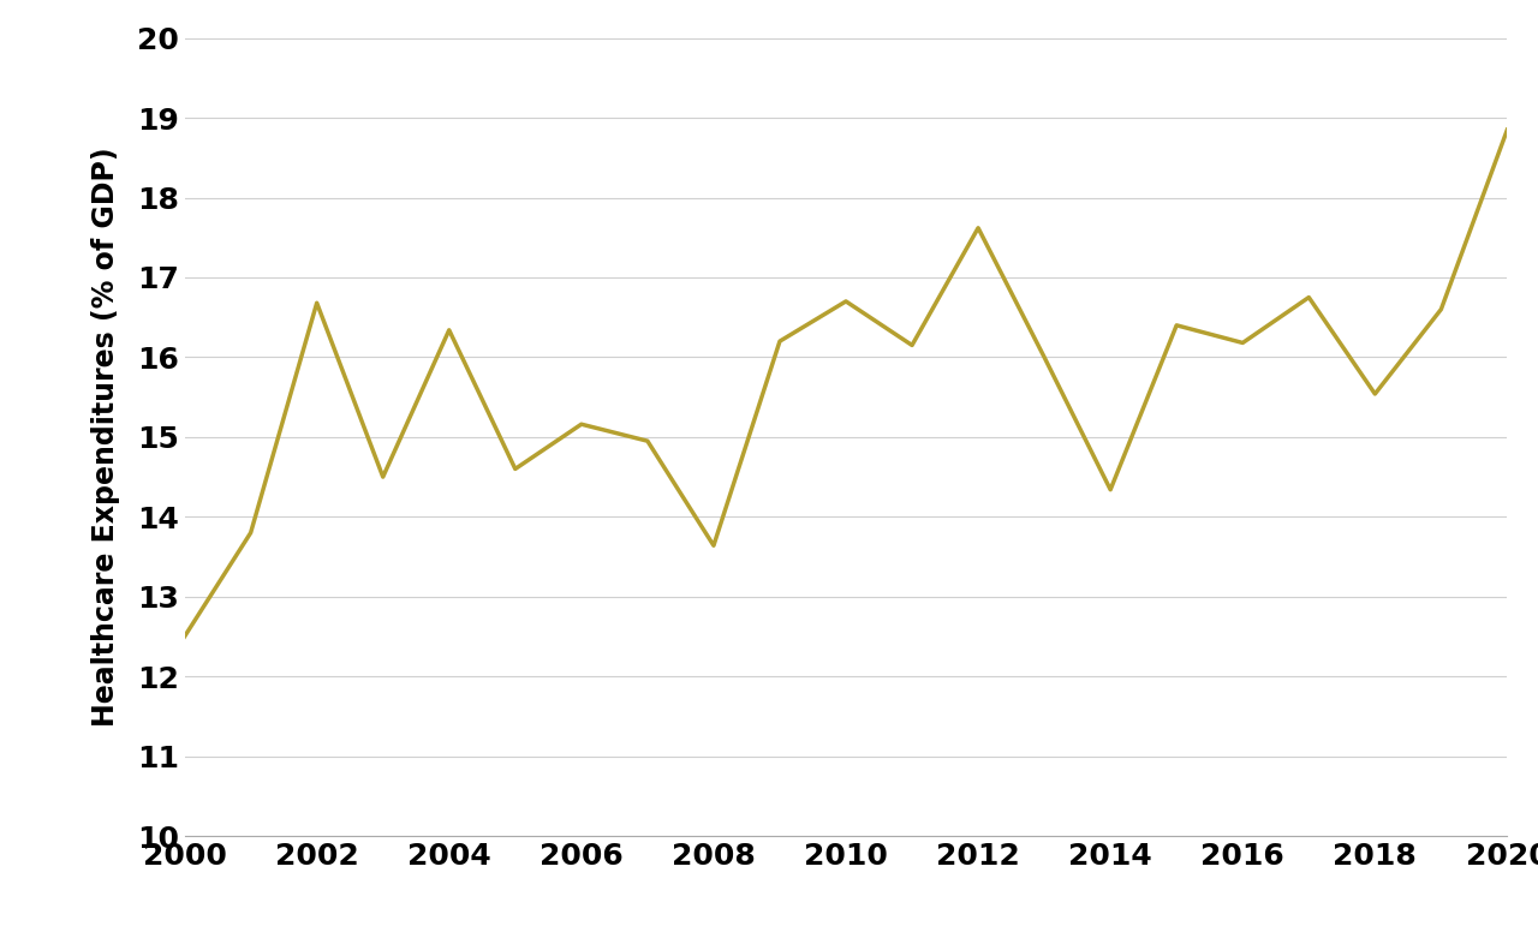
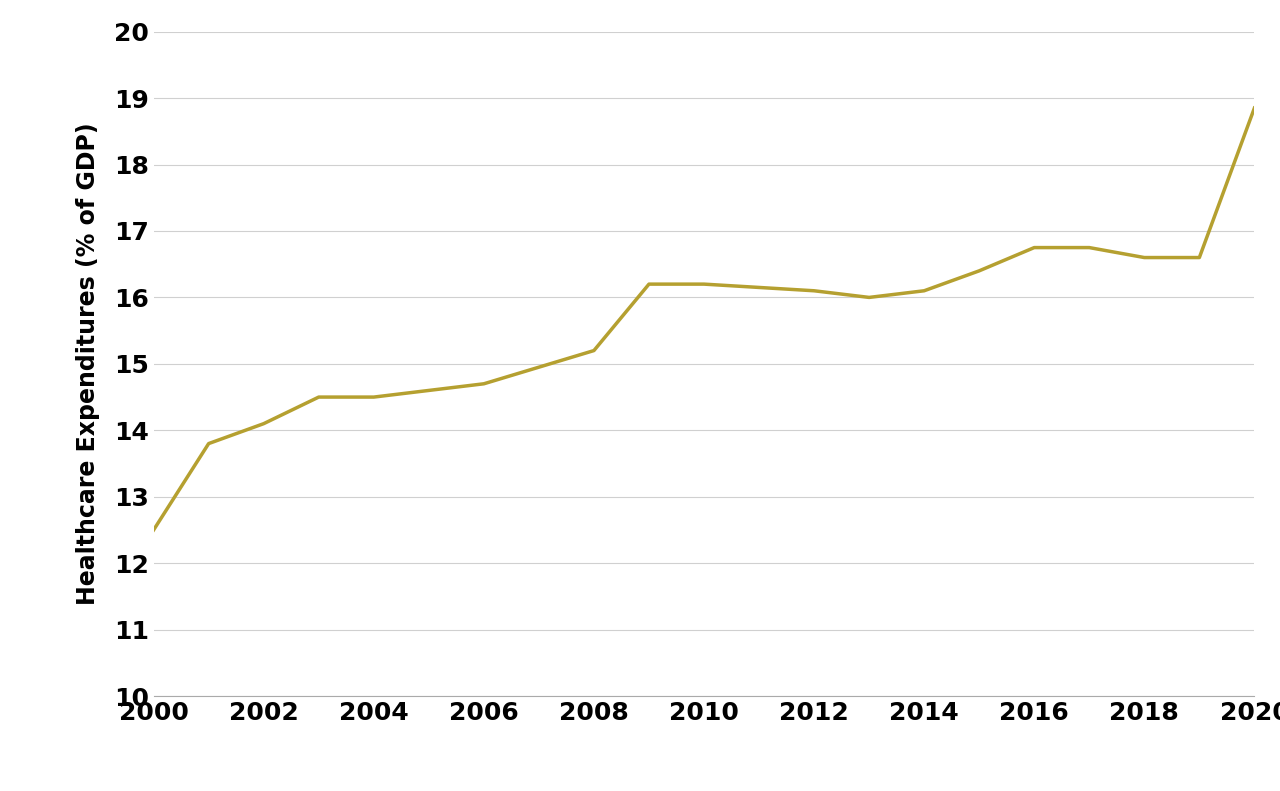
2002: 16.68 -> 14.10
2004: 16.34 -> 14.50
2006: 15.16 -> 14.70
2008: 13.64 -> 15.20
2010: 16.70 -> 16.20
2012: 17.62 -> 16.10
2014: 14.34 -> 16.10
2016: 16.18 -> 16.75
2018: 15.54 -> 16.60
